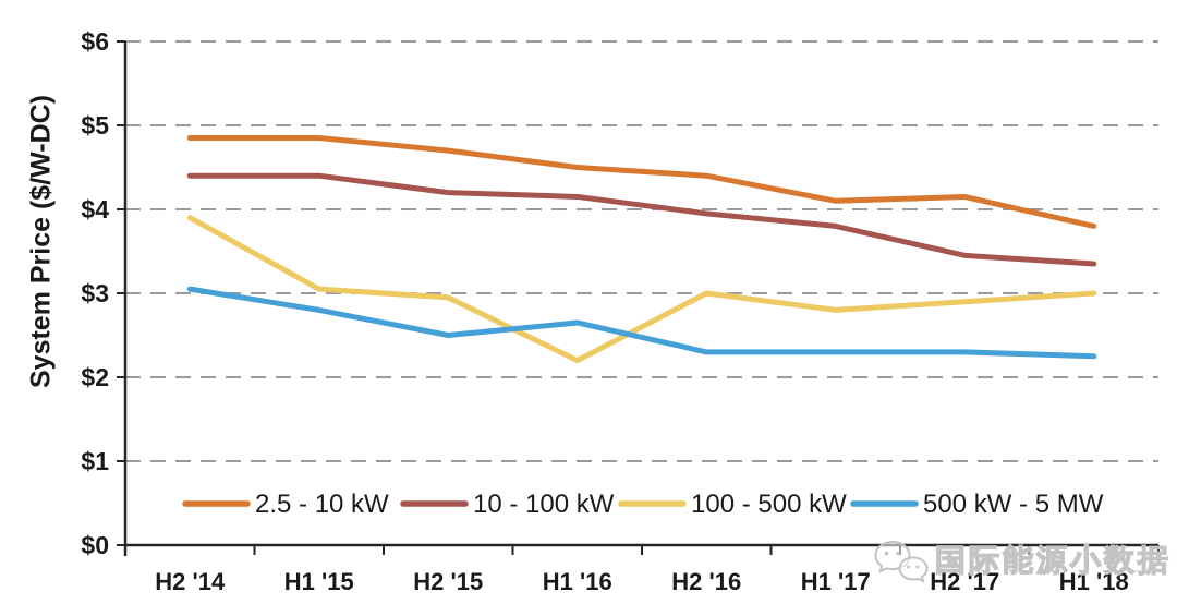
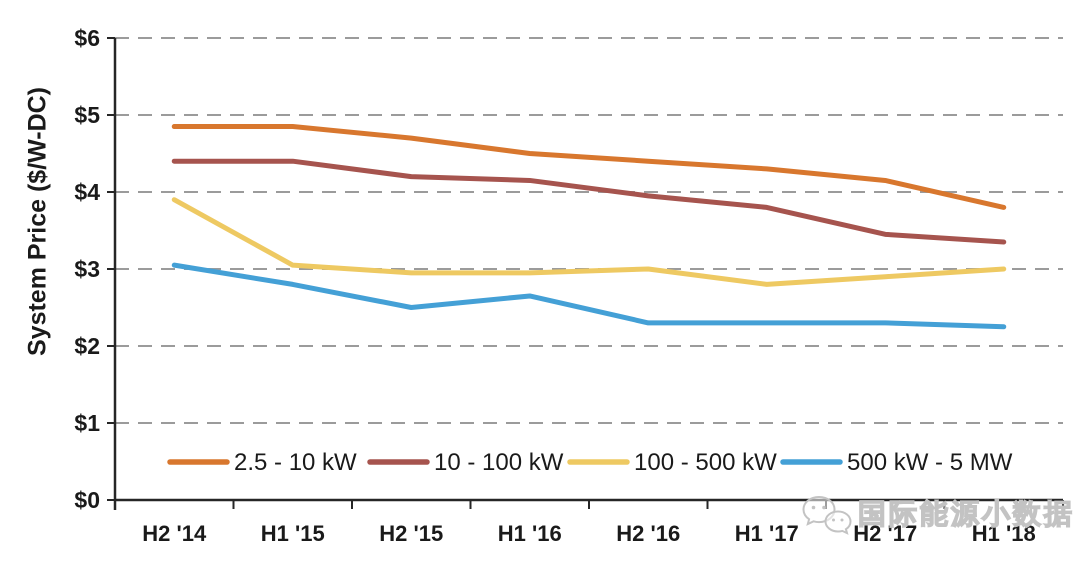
100 - 500 kW/H1 '16: $2.2 -> $3.0
2.5 - 10 kW/H1 '17: $4.1 -> $4.3
